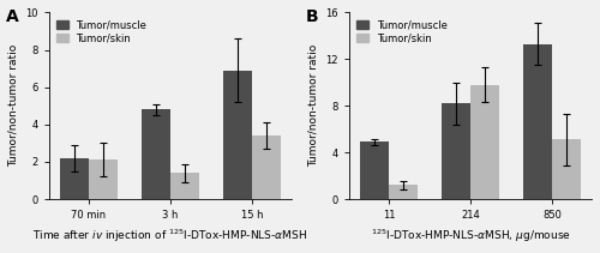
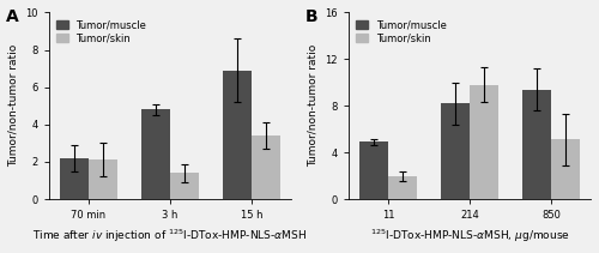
Tumor/skin/11: 1.2 -> 2.0
Tumor/muscle/850: 13.3 -> 9.4
